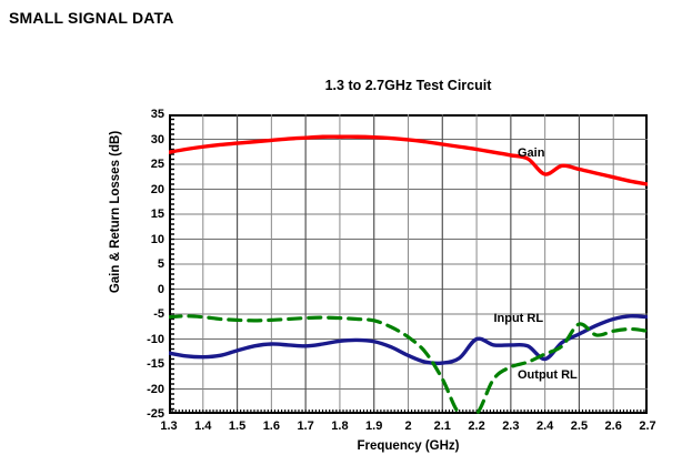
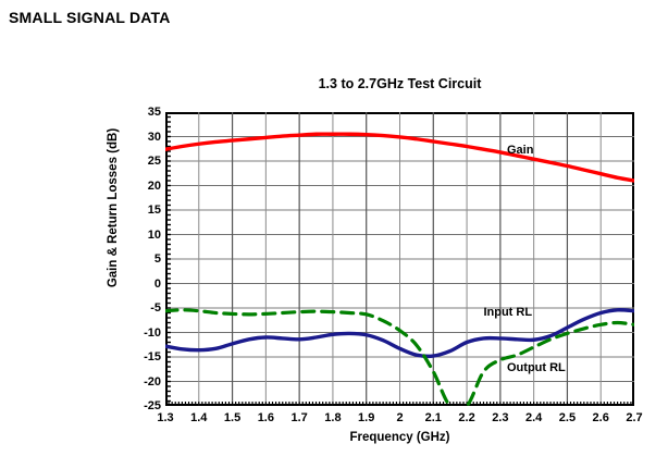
Input RL/2.2: -10 -> -12
Gain/2.4: 23 -> 25
Input RL/2.4: -14 -> -12
Output RL/2.5: -7 -> -10
